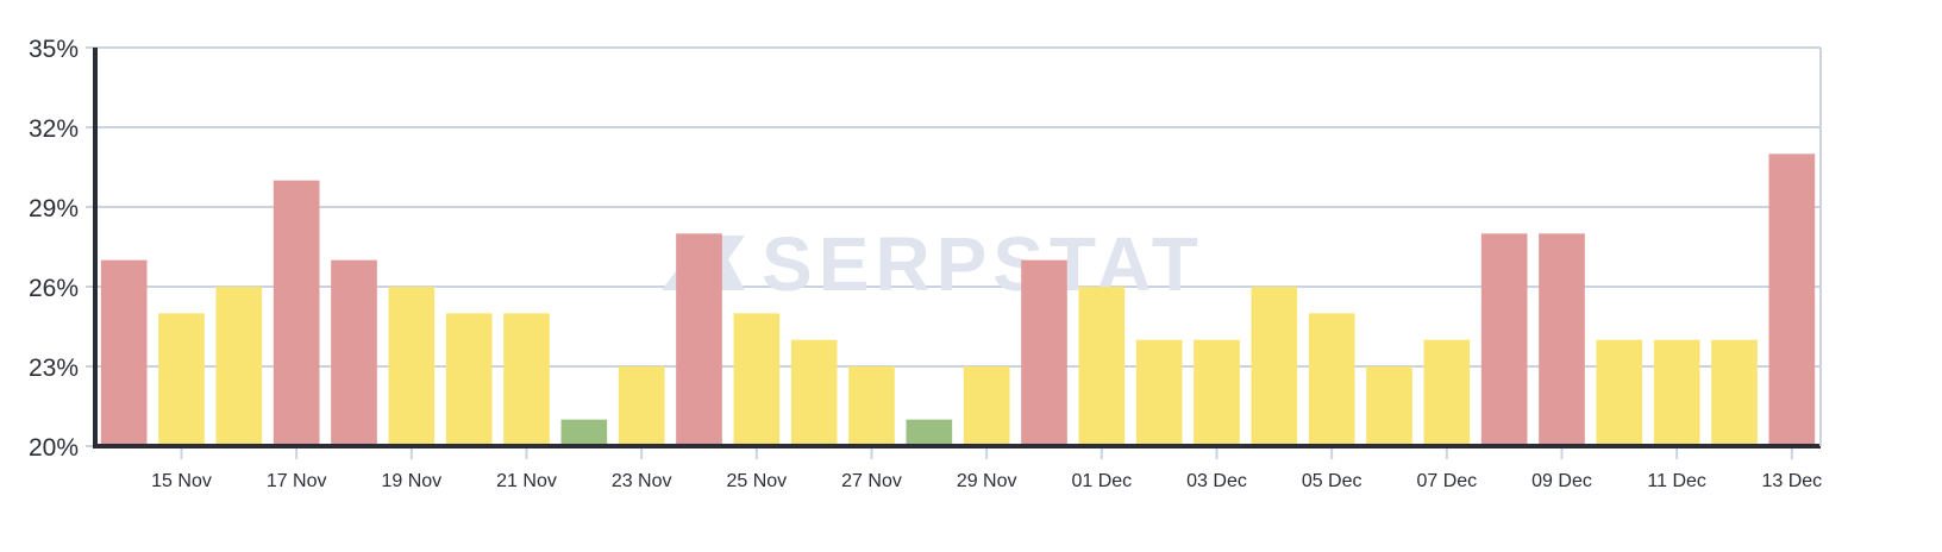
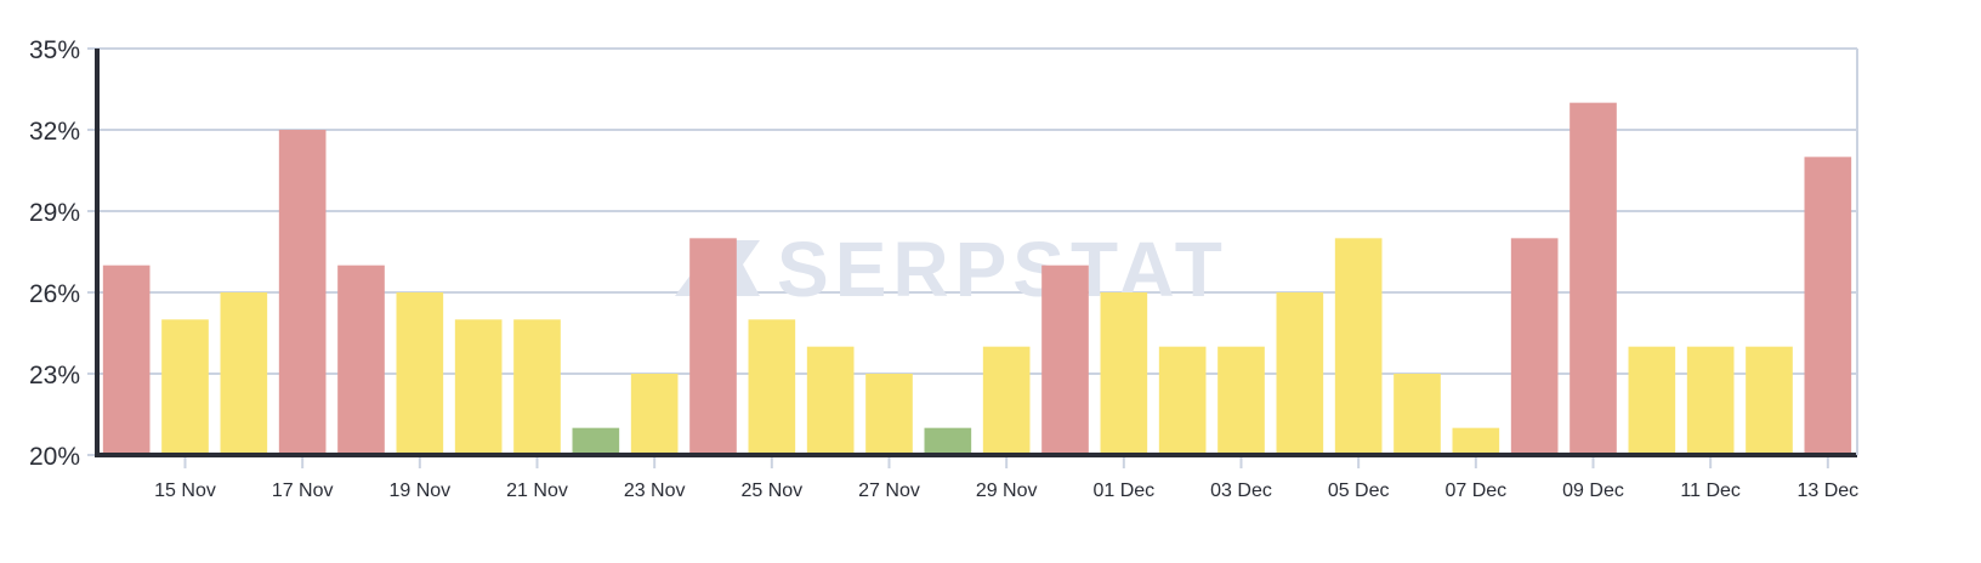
17 Nov: 30% -> 32%
29 Nov: 23% -> 24%
05 Dec: 25% -> 28%
07 Dec: 24% -> 21%
09 Dec: 28% -> 33%
